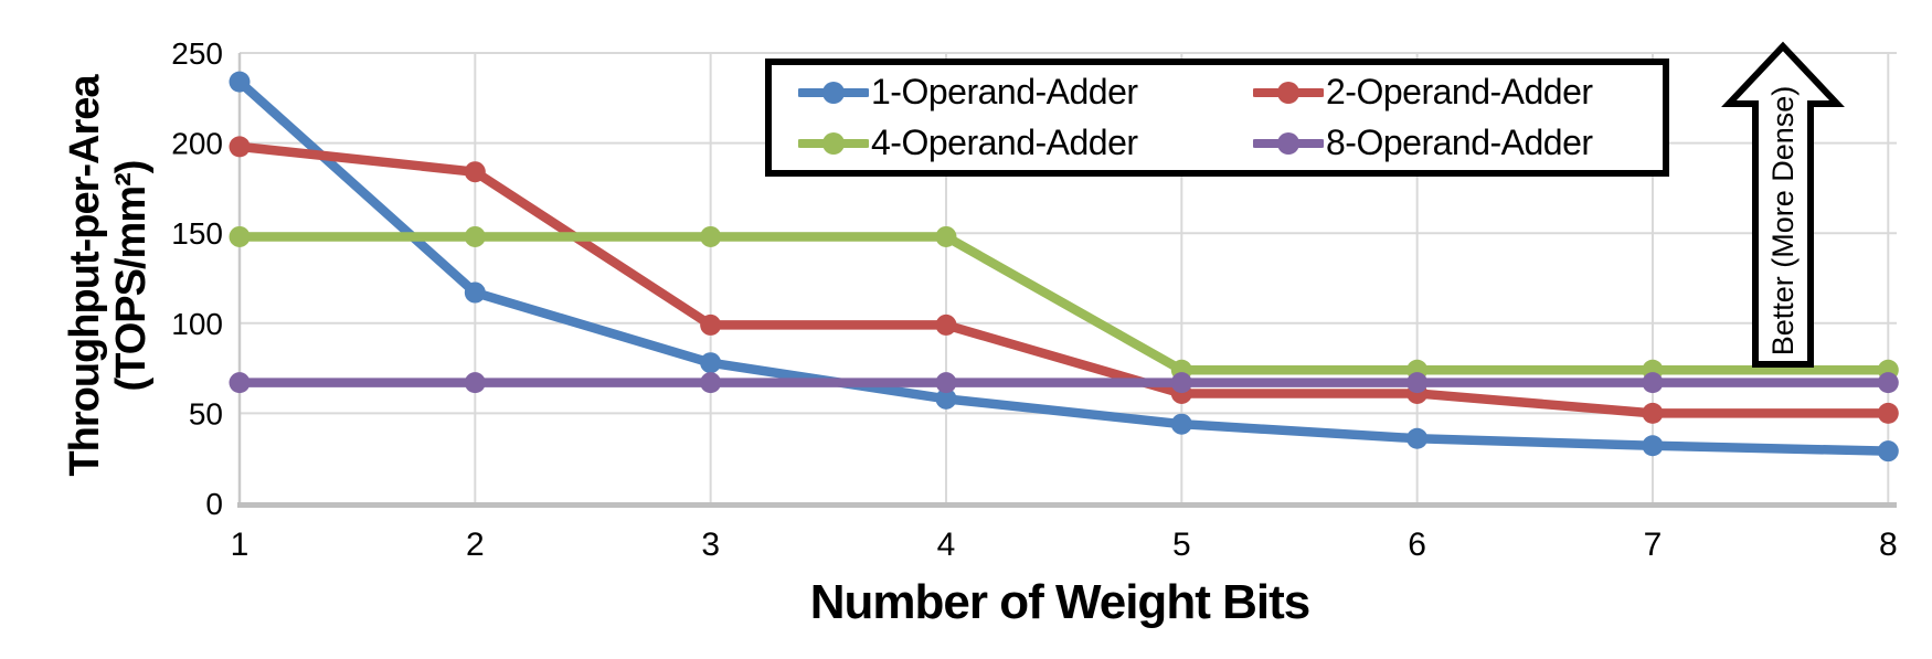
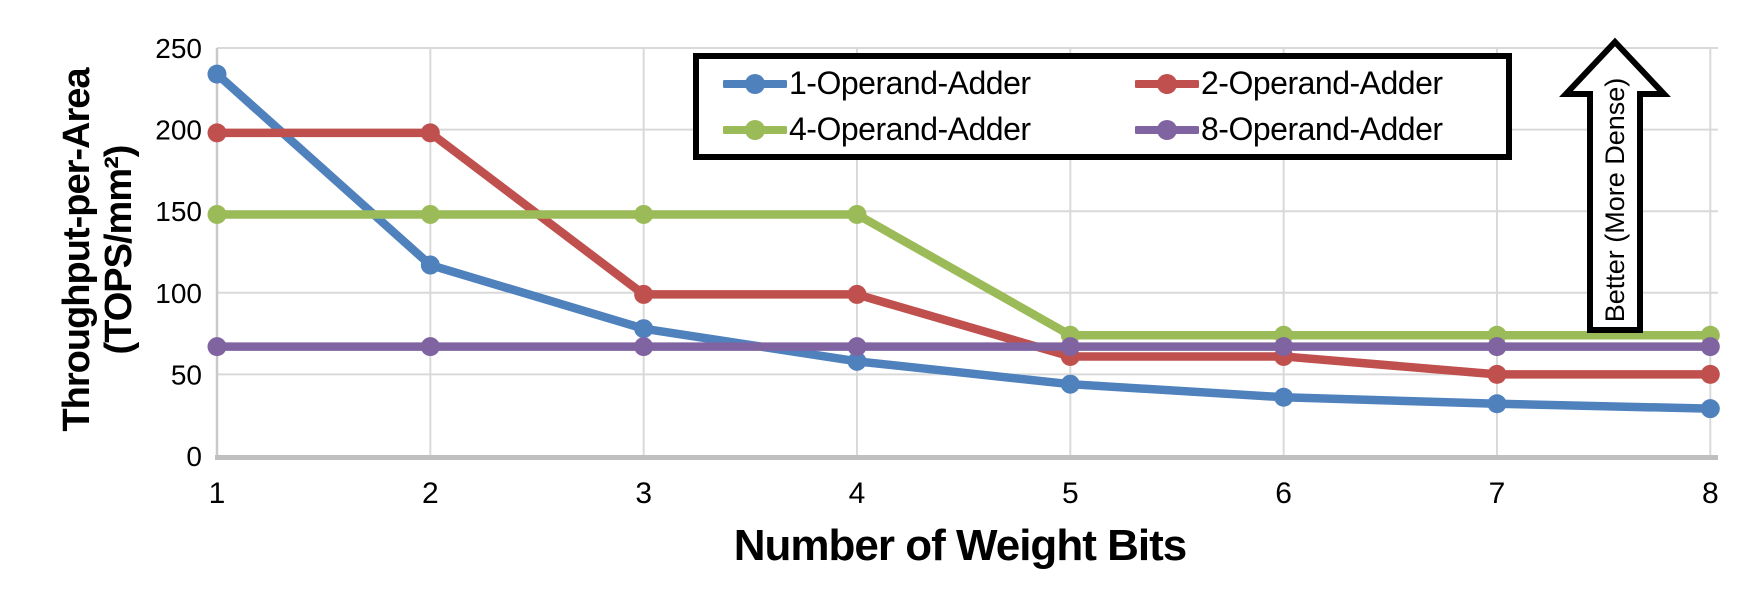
2-Operand-Adder/2: 184 -> 198
